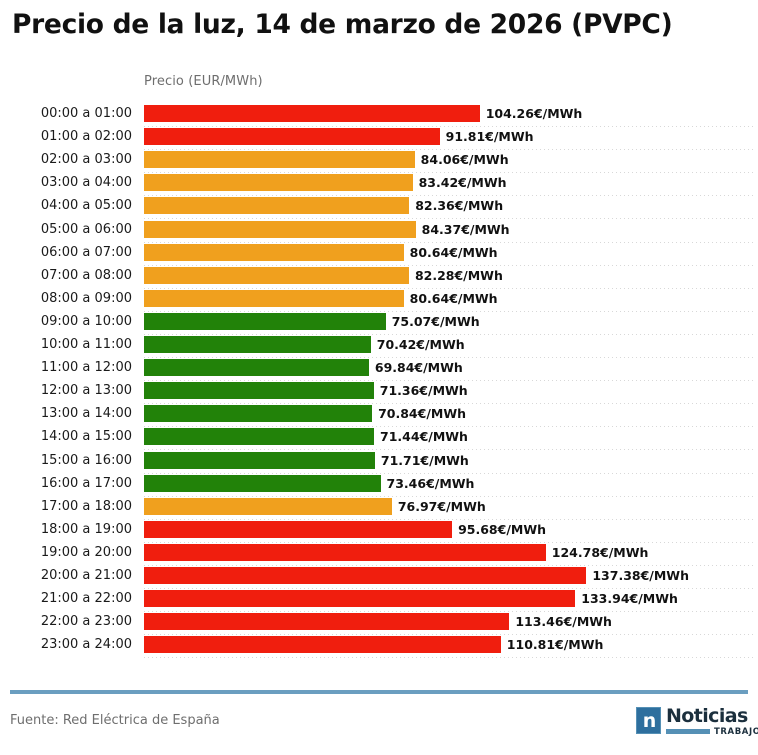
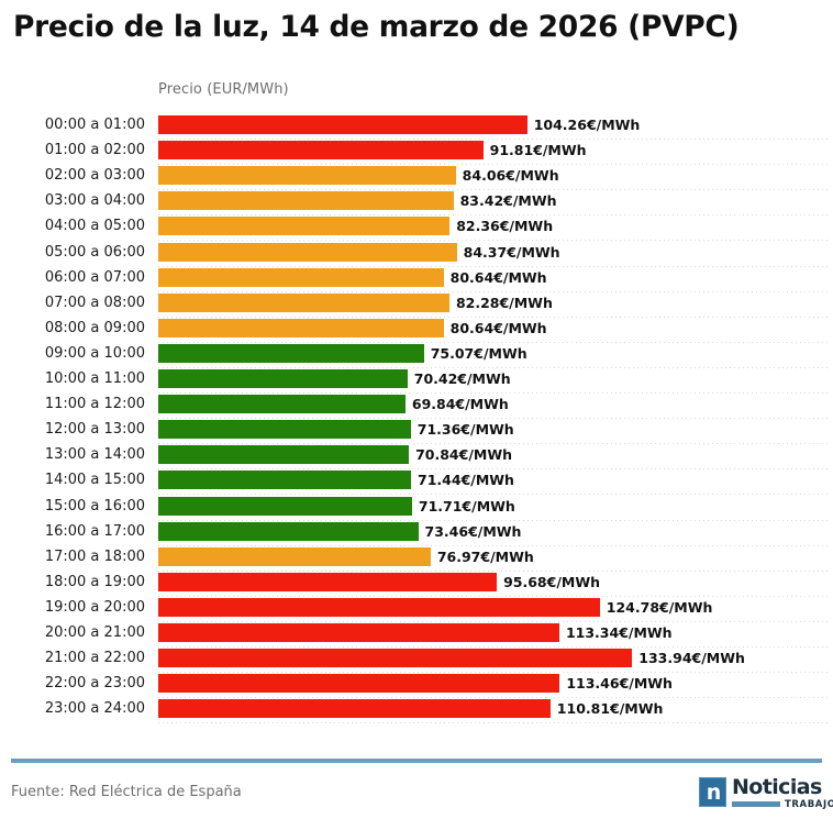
20:00 a 21:00: 137.38 -> 113.34
